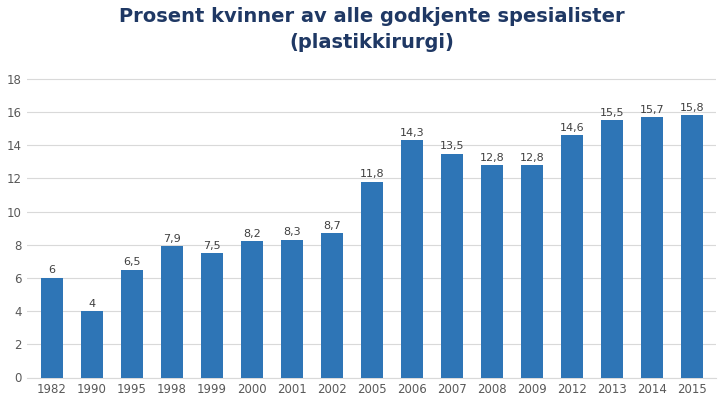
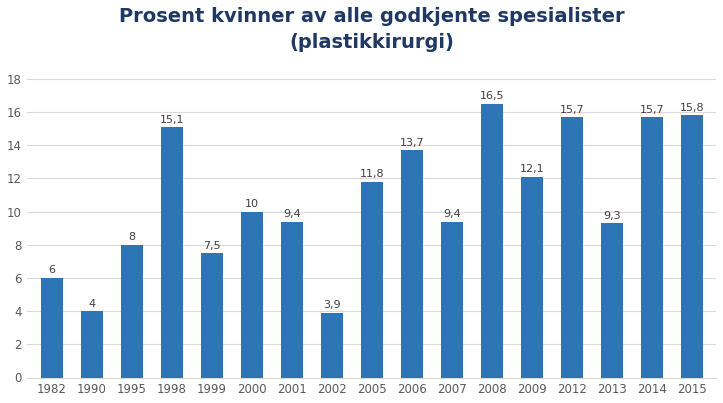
1995: 6,5 -> 8
1998: 7,9 -> 15,1
2000: 8,2 -> 10
2001: 8,3 -> 9,4
2002: 8,7 -> 3,9
2006: 14,3 -> 13,7
2007: 13,5 -> 9,4
2008: 12,8 -> 16,5
2009: 12,8 -> 12,1
2012: 14,6 -> 15,7
2013: 15,5 -> 9,3
